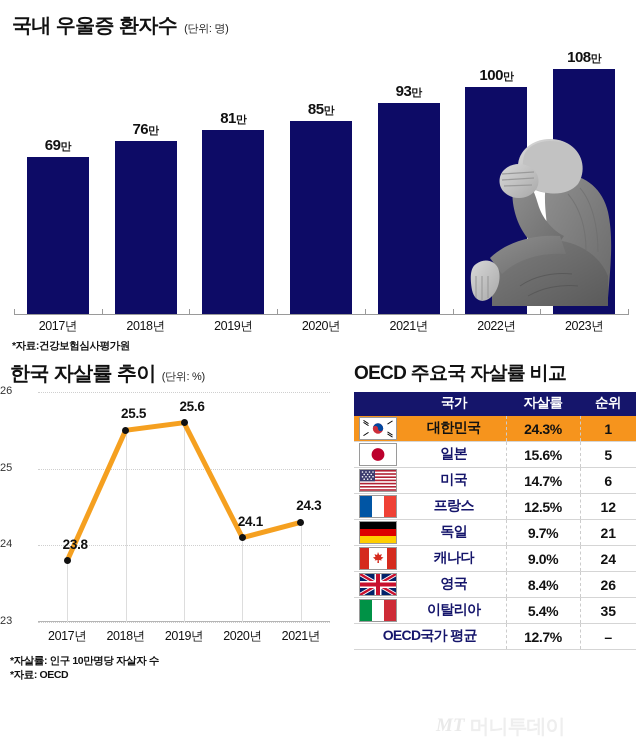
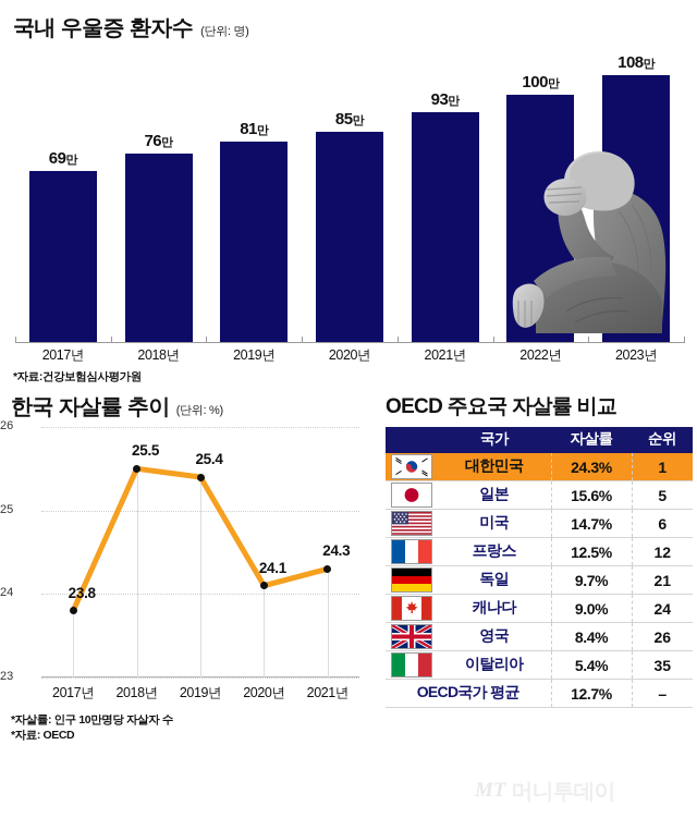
한국 자살률 추이/2019년: 25.6 -> 25.4
